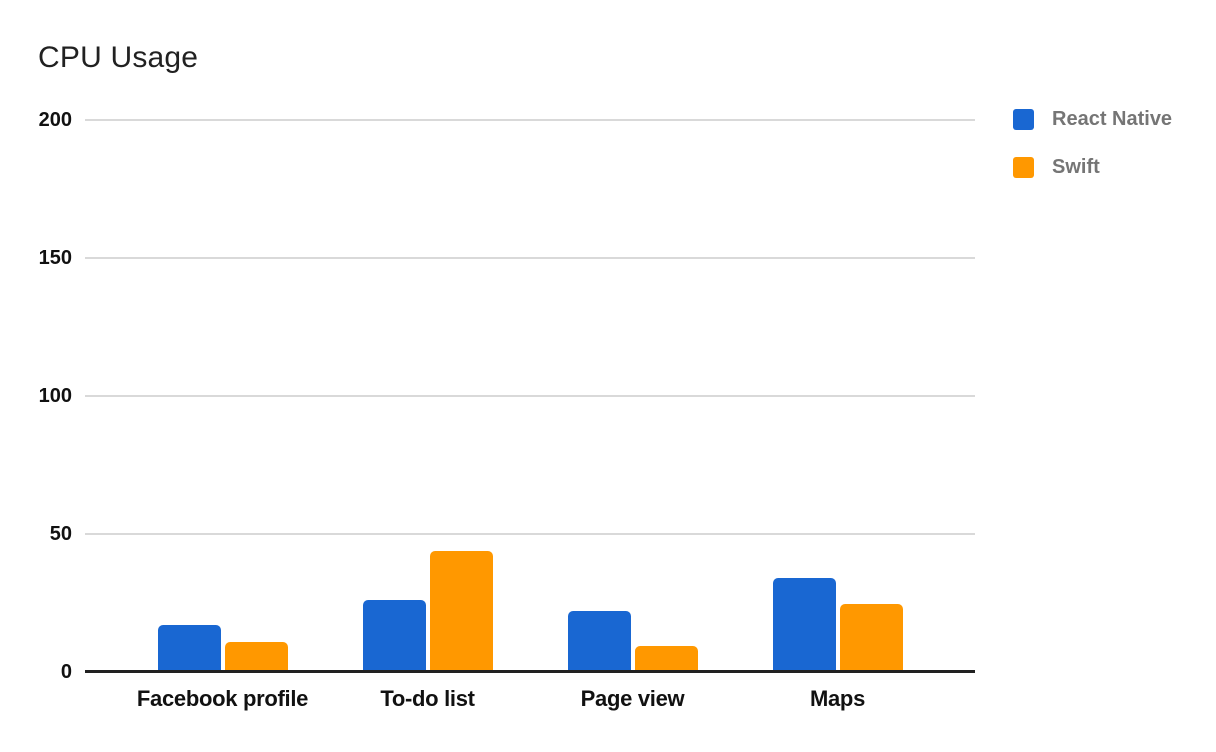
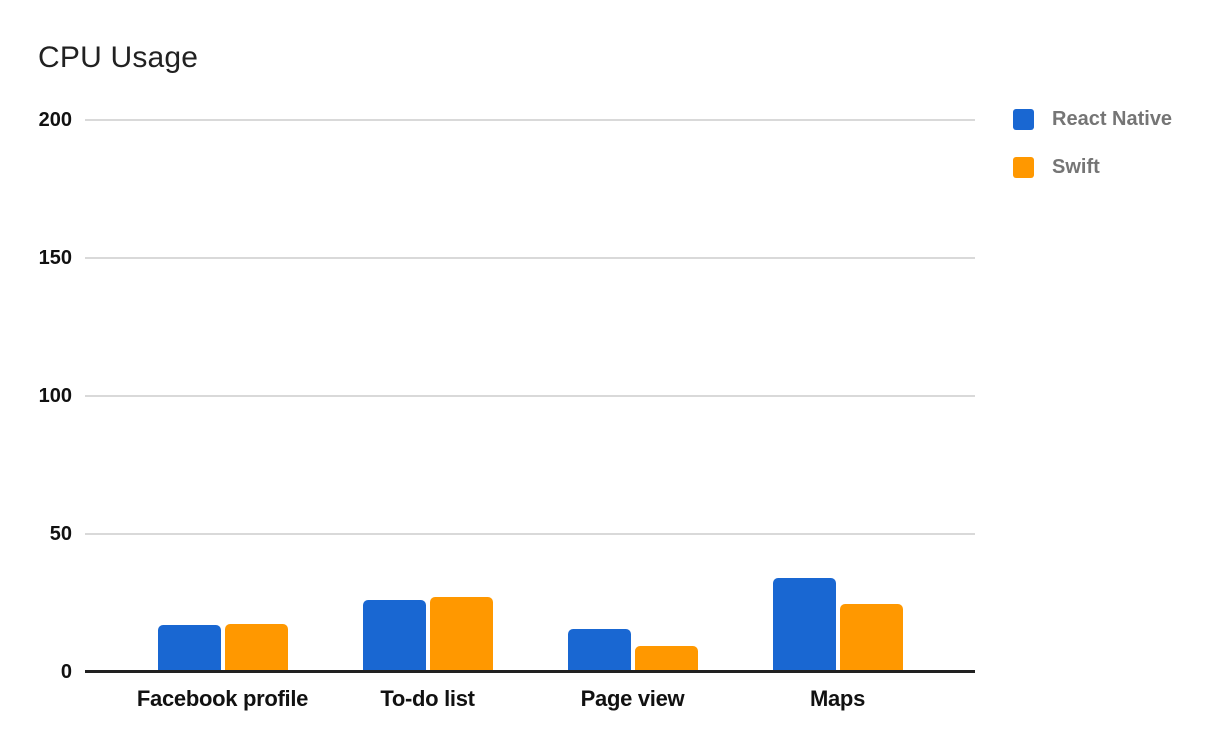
Swift/Facebook profile: 11 -> 18
Swift/To-do list: 44 -> 27
React Native/Page view: 22 -> 16
